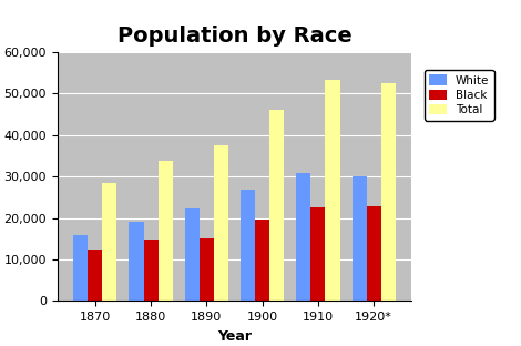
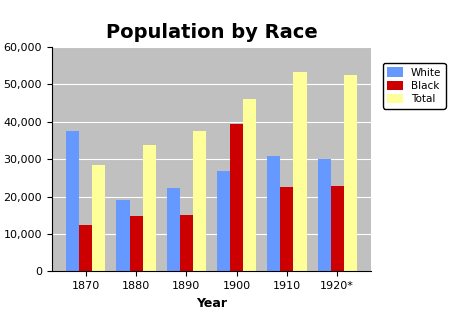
White/1870: 15,800 -> 37,500
Black/1900: 19,600 -> 39,500
